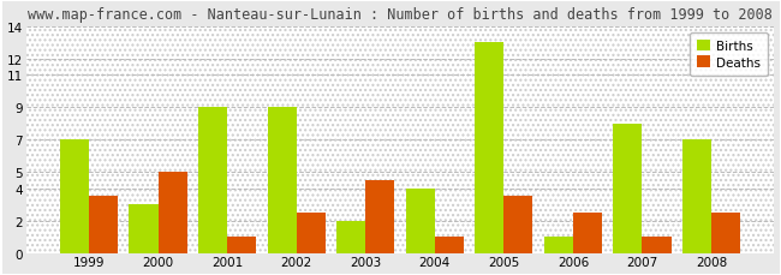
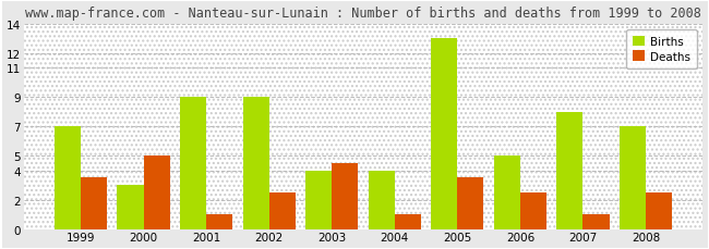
Births/2003: 2 -> 4
Births/2006: 1 -> 5
